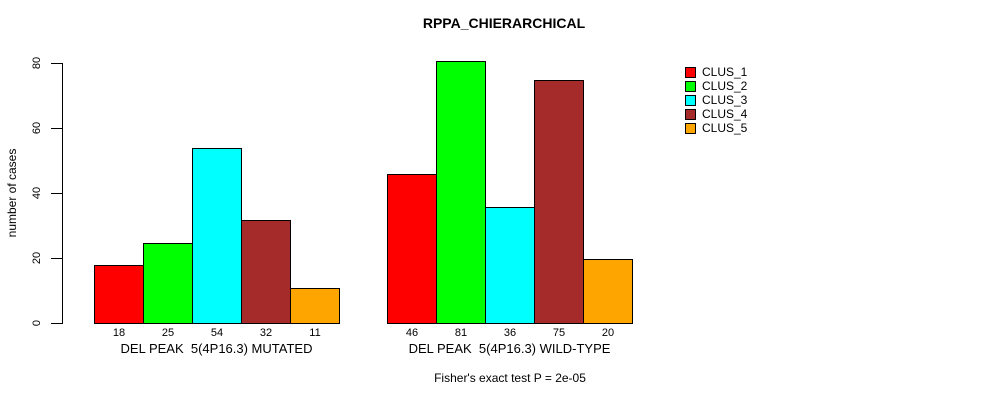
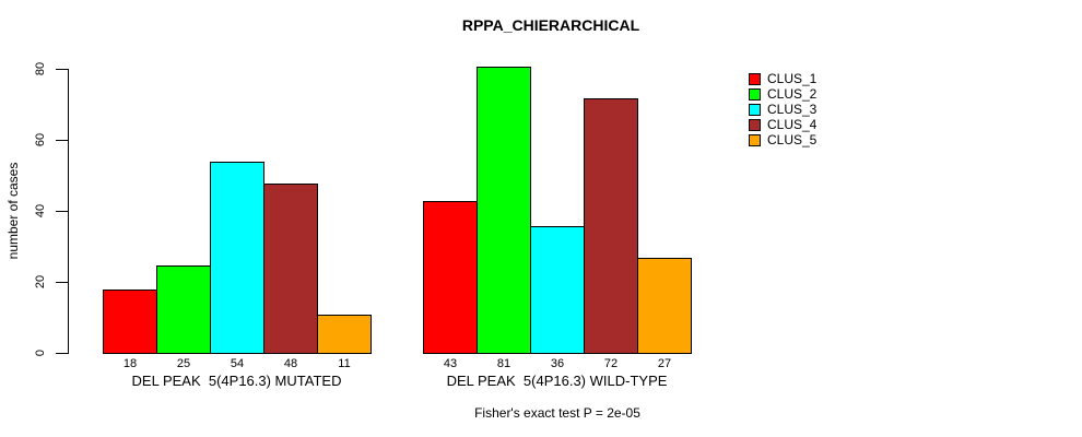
CLUS_4/DEL PEAK 5(4P16.3) MUTATED: 32 -> 48
CLUS_1/DEL PEAK 5(4P16.3) WILD-TYPE: 46 -> 43
CLUS_4/DEL PEAK 5(4P16.3) WILD-TYPE: 75 -> 72
CLUS_5/DEL PEAK 5(4P16.3) WILD-TYPE: 20 -> 27
